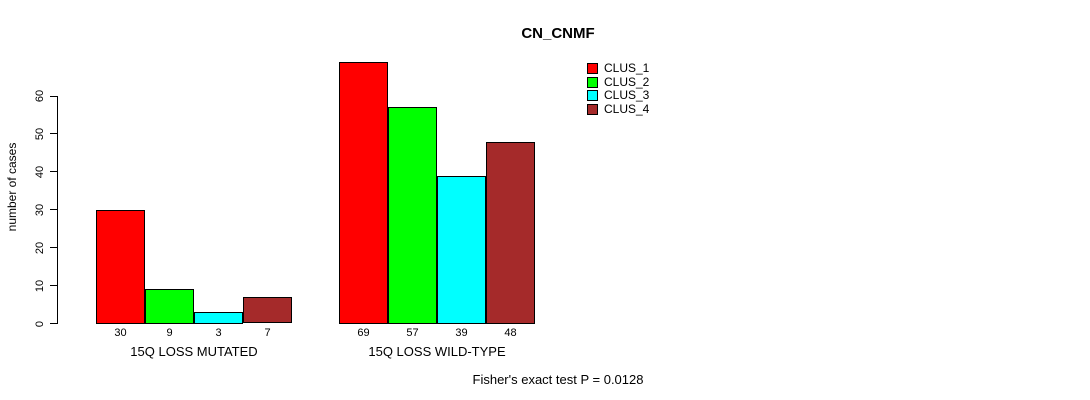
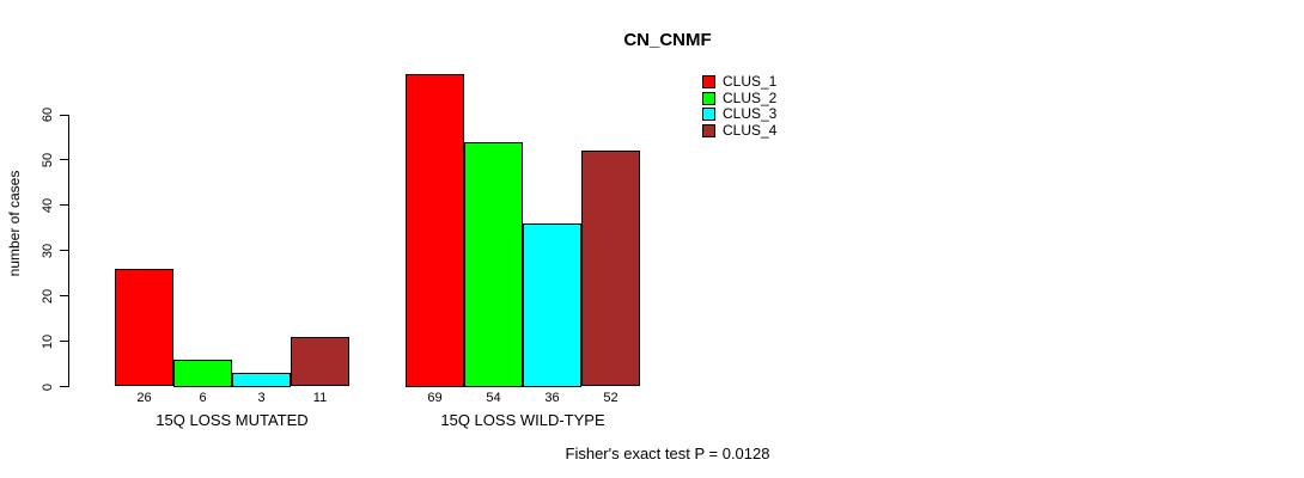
CLUS_1/15Q LOSS MUTATED: 30 -> 26
CLUS_2/15Q LOSS MUTATED: 9 -> 6
CLUS_4/15Q LOSS MUTATED: 7 -> 11
CLUS_2/15Q LOSS WILD-TYPE: 57 -> 54
CLUS_3/15Q LOSS WILD-TYPE: 39 -> 36
CLUS_4/15Q LOSS WILD-TYPE: 48 -> 52
